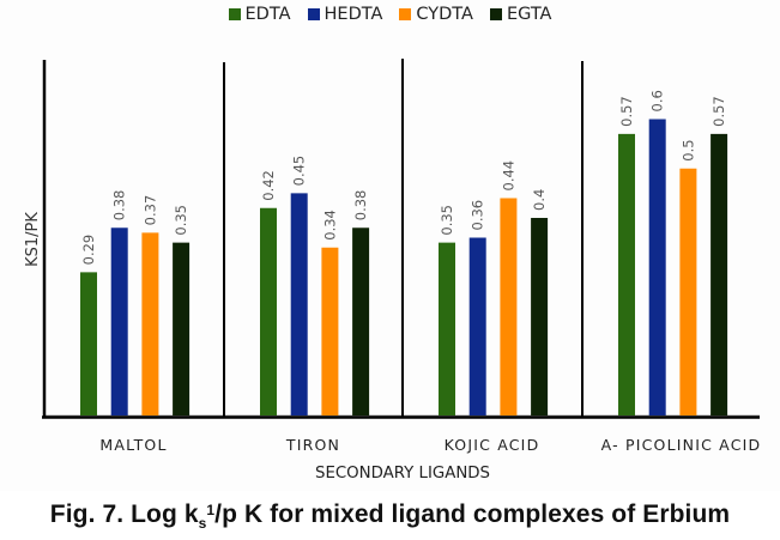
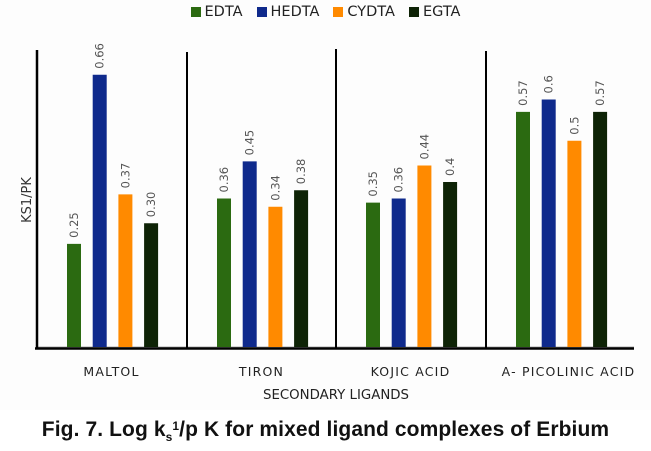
EDTA/MALTOL: 0.29 -> 0.25
HEDTA/MALTOL: 0.38 -> 0.66
EGTA/MALTOL: 0.35 -> 0.30
EDTA/TIRON: 0.42 -> 0.36
